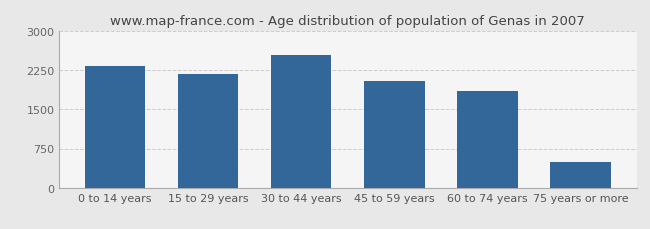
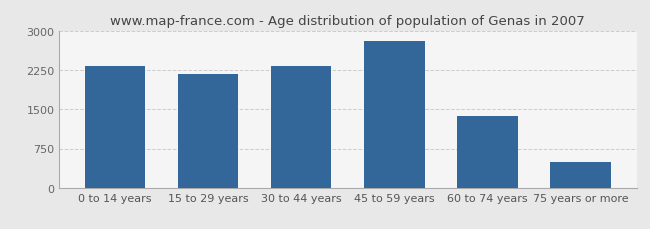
30 to 44 years: 2540 -> 2330
45 to 59 years: 2040 -> 2810
60 to 74 years: 1860 -> 1370
